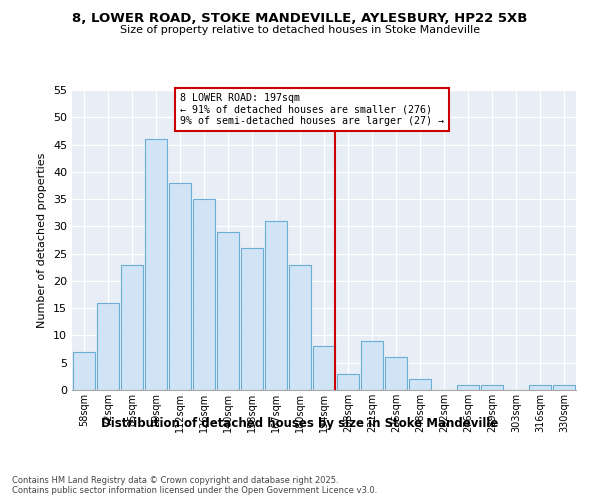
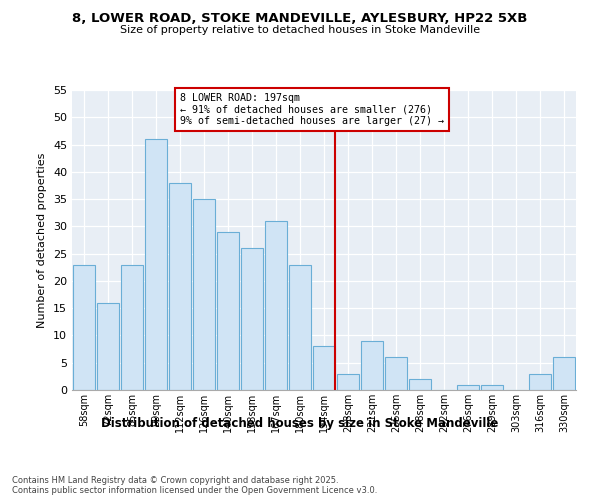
58sqm: 7 -> 23
316sqm: 1 -> 3
330sqm: 1 -> 6
